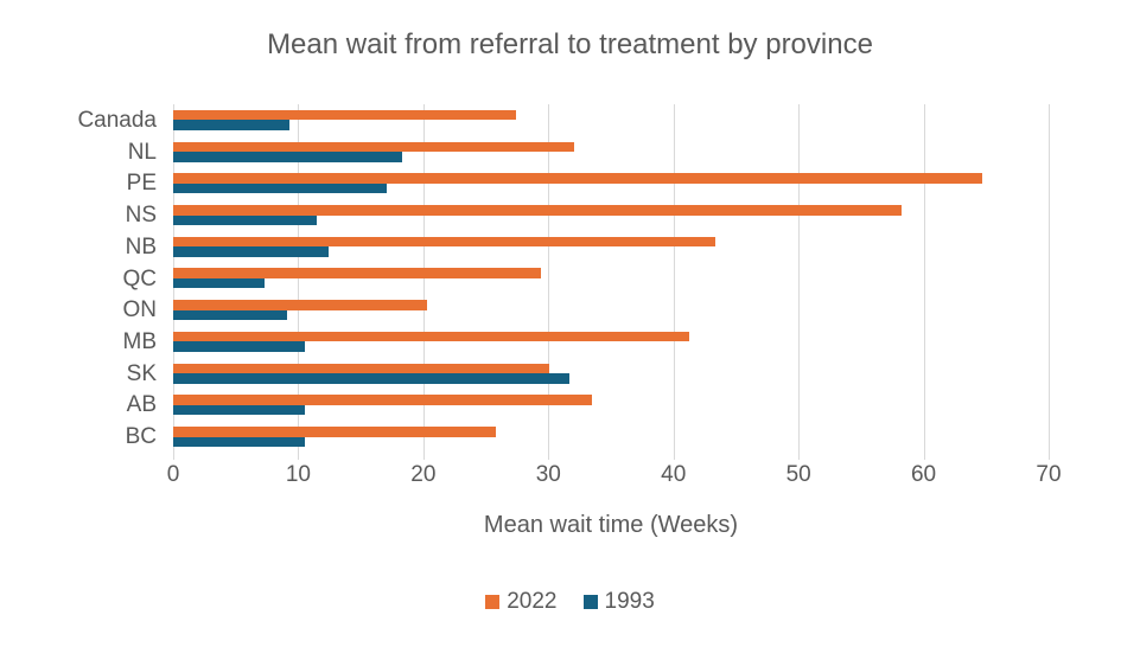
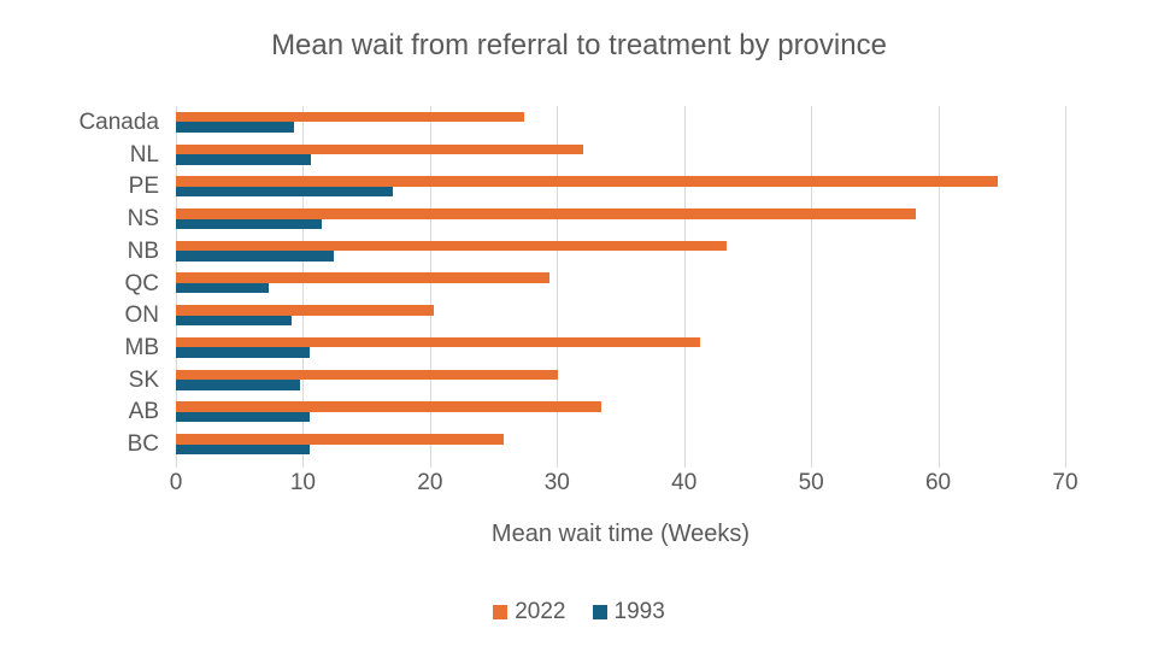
1993/NL: 18.3 -> 10.6
1993/SK: 31.7 -> 9.8
